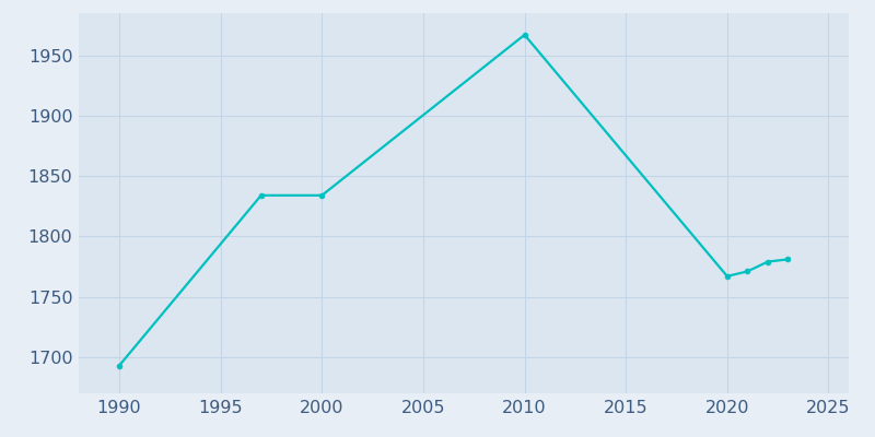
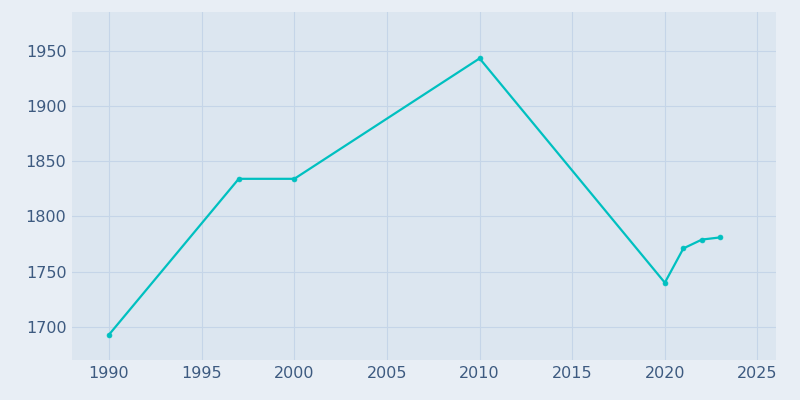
2010: 1967 -> 1943
2020: 1767 -> 1740
